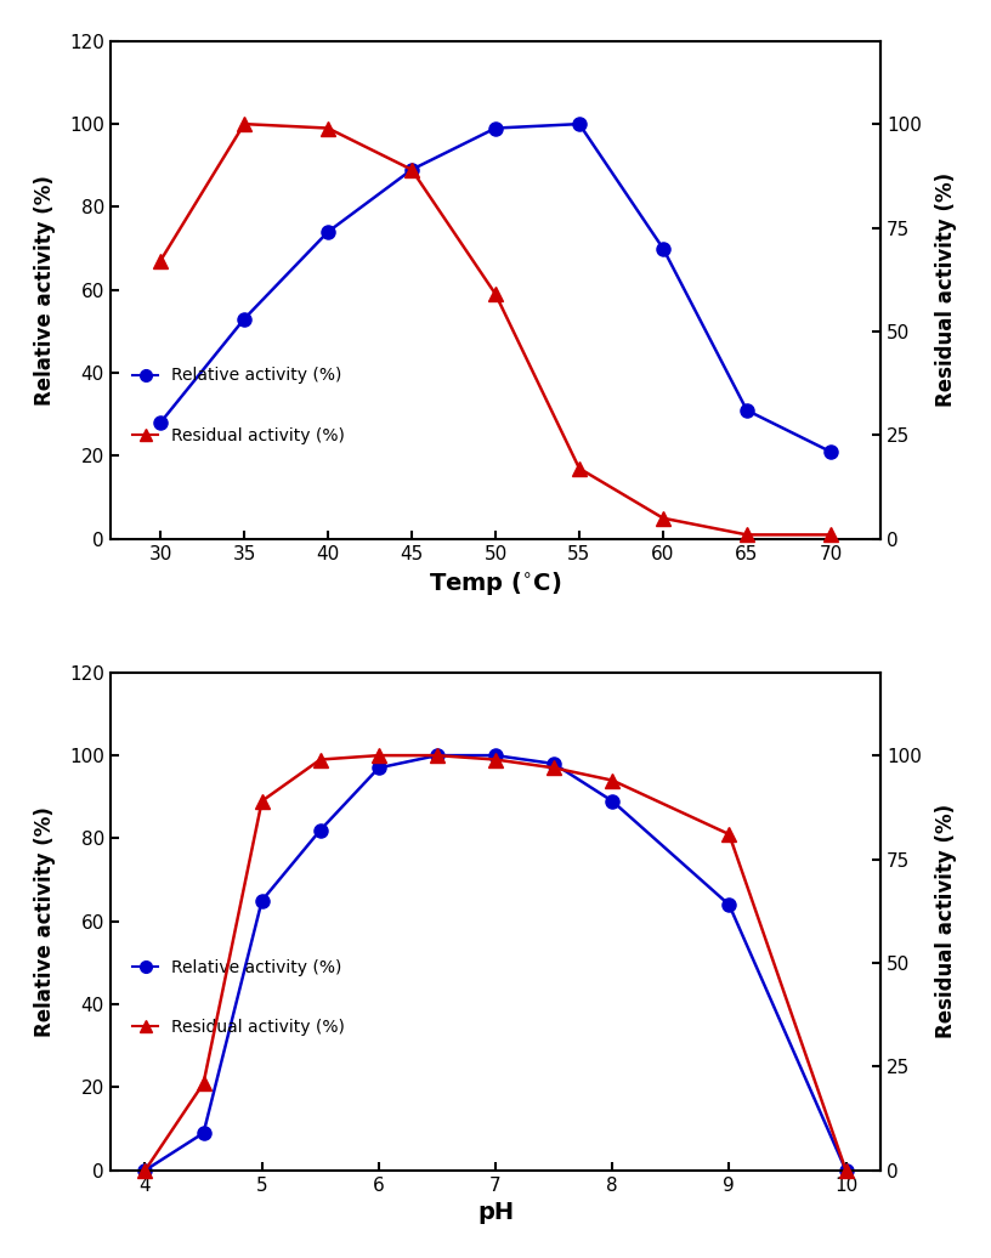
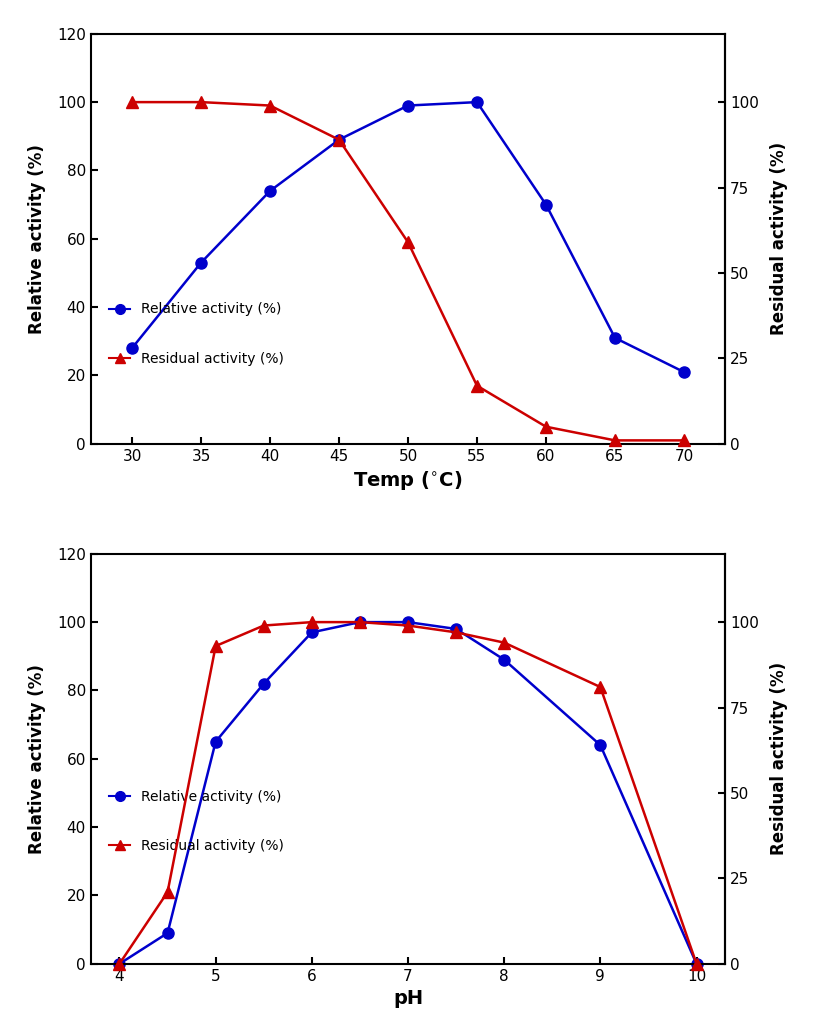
Residual activity (%)/30: 67 -> 100
Residual activity (%)/5: 89 -> 93
